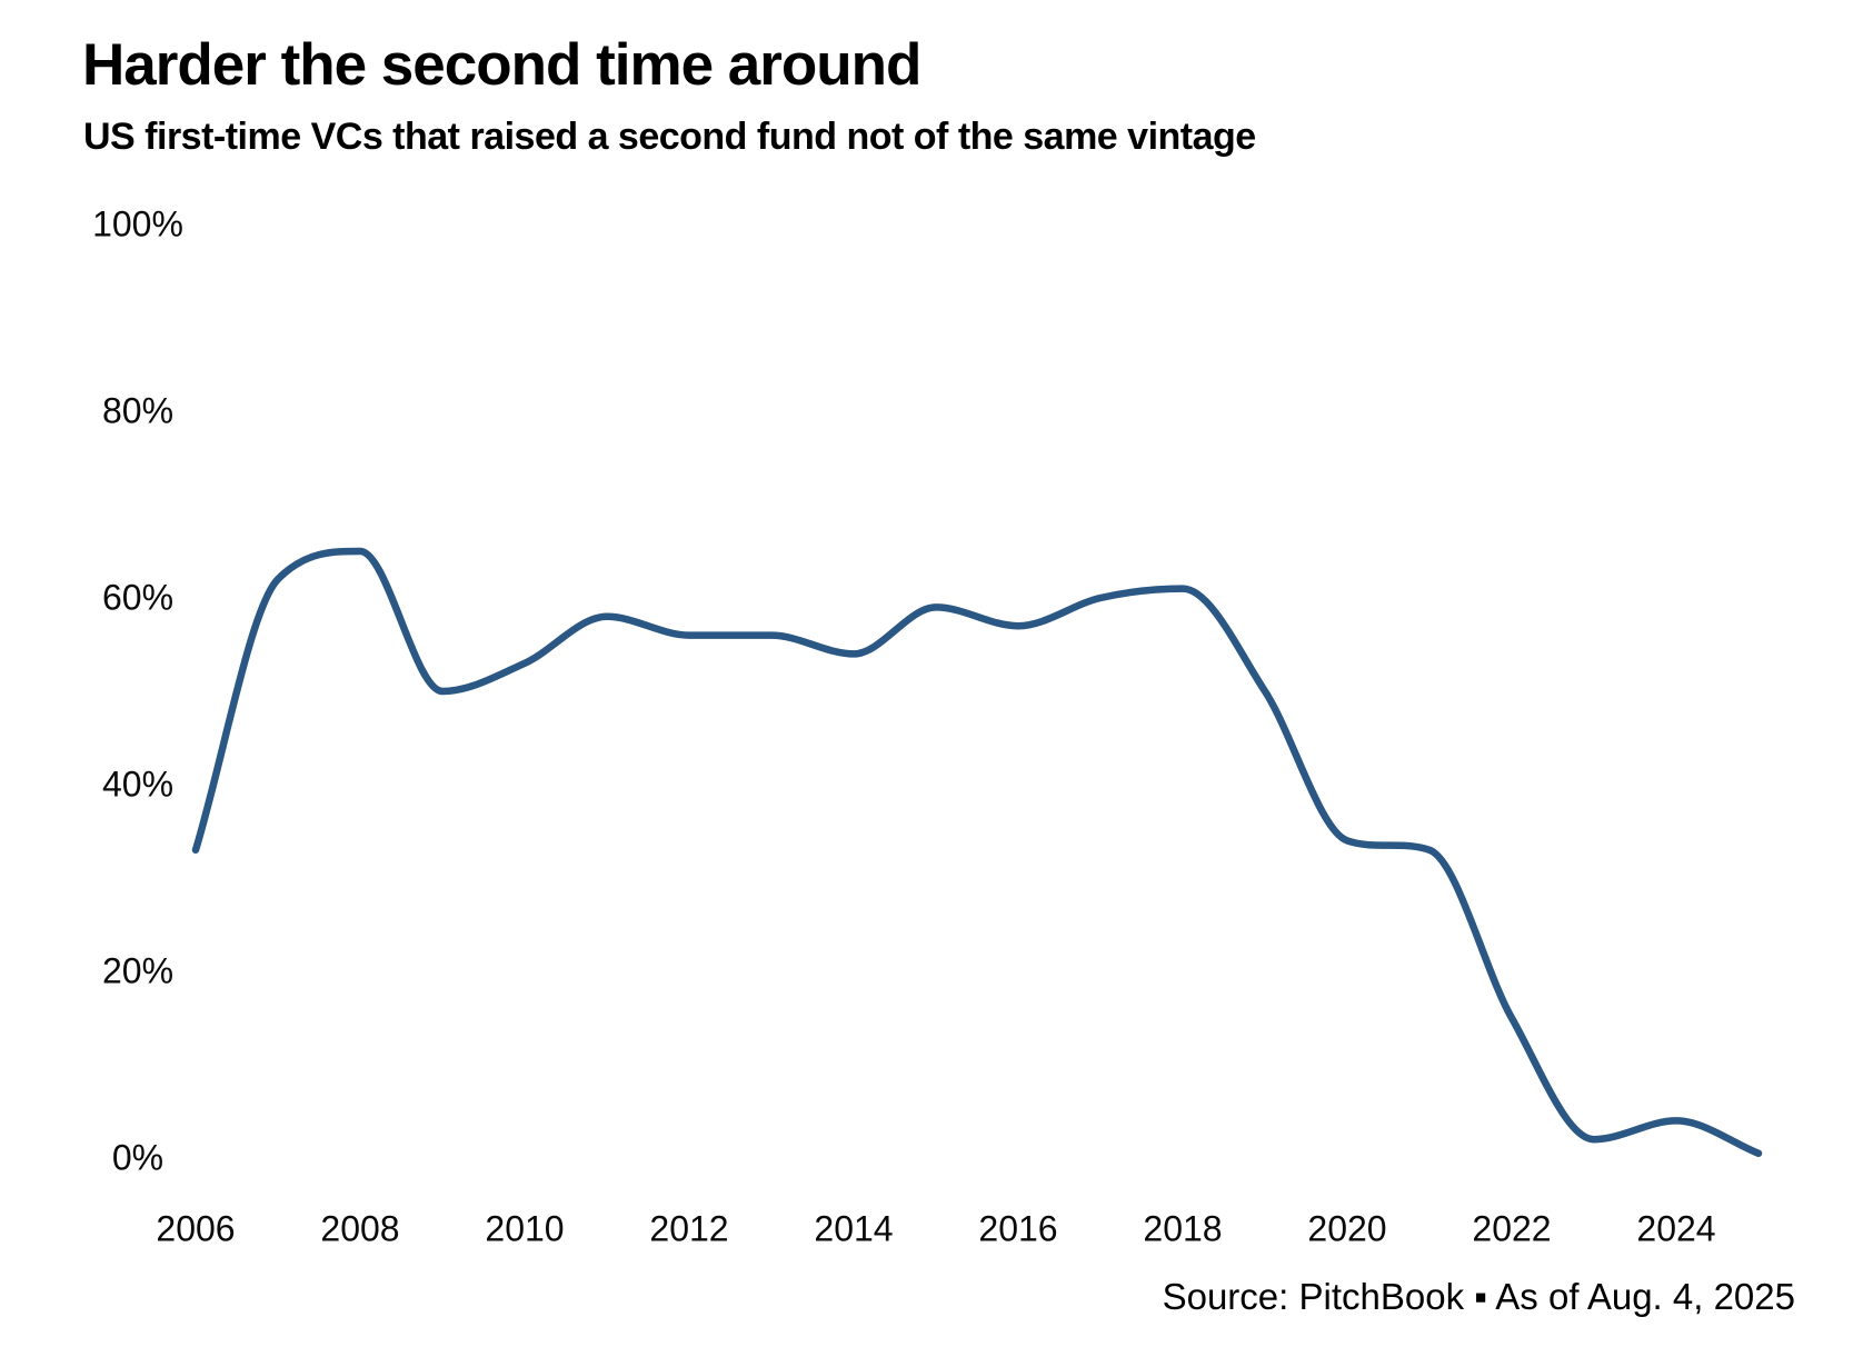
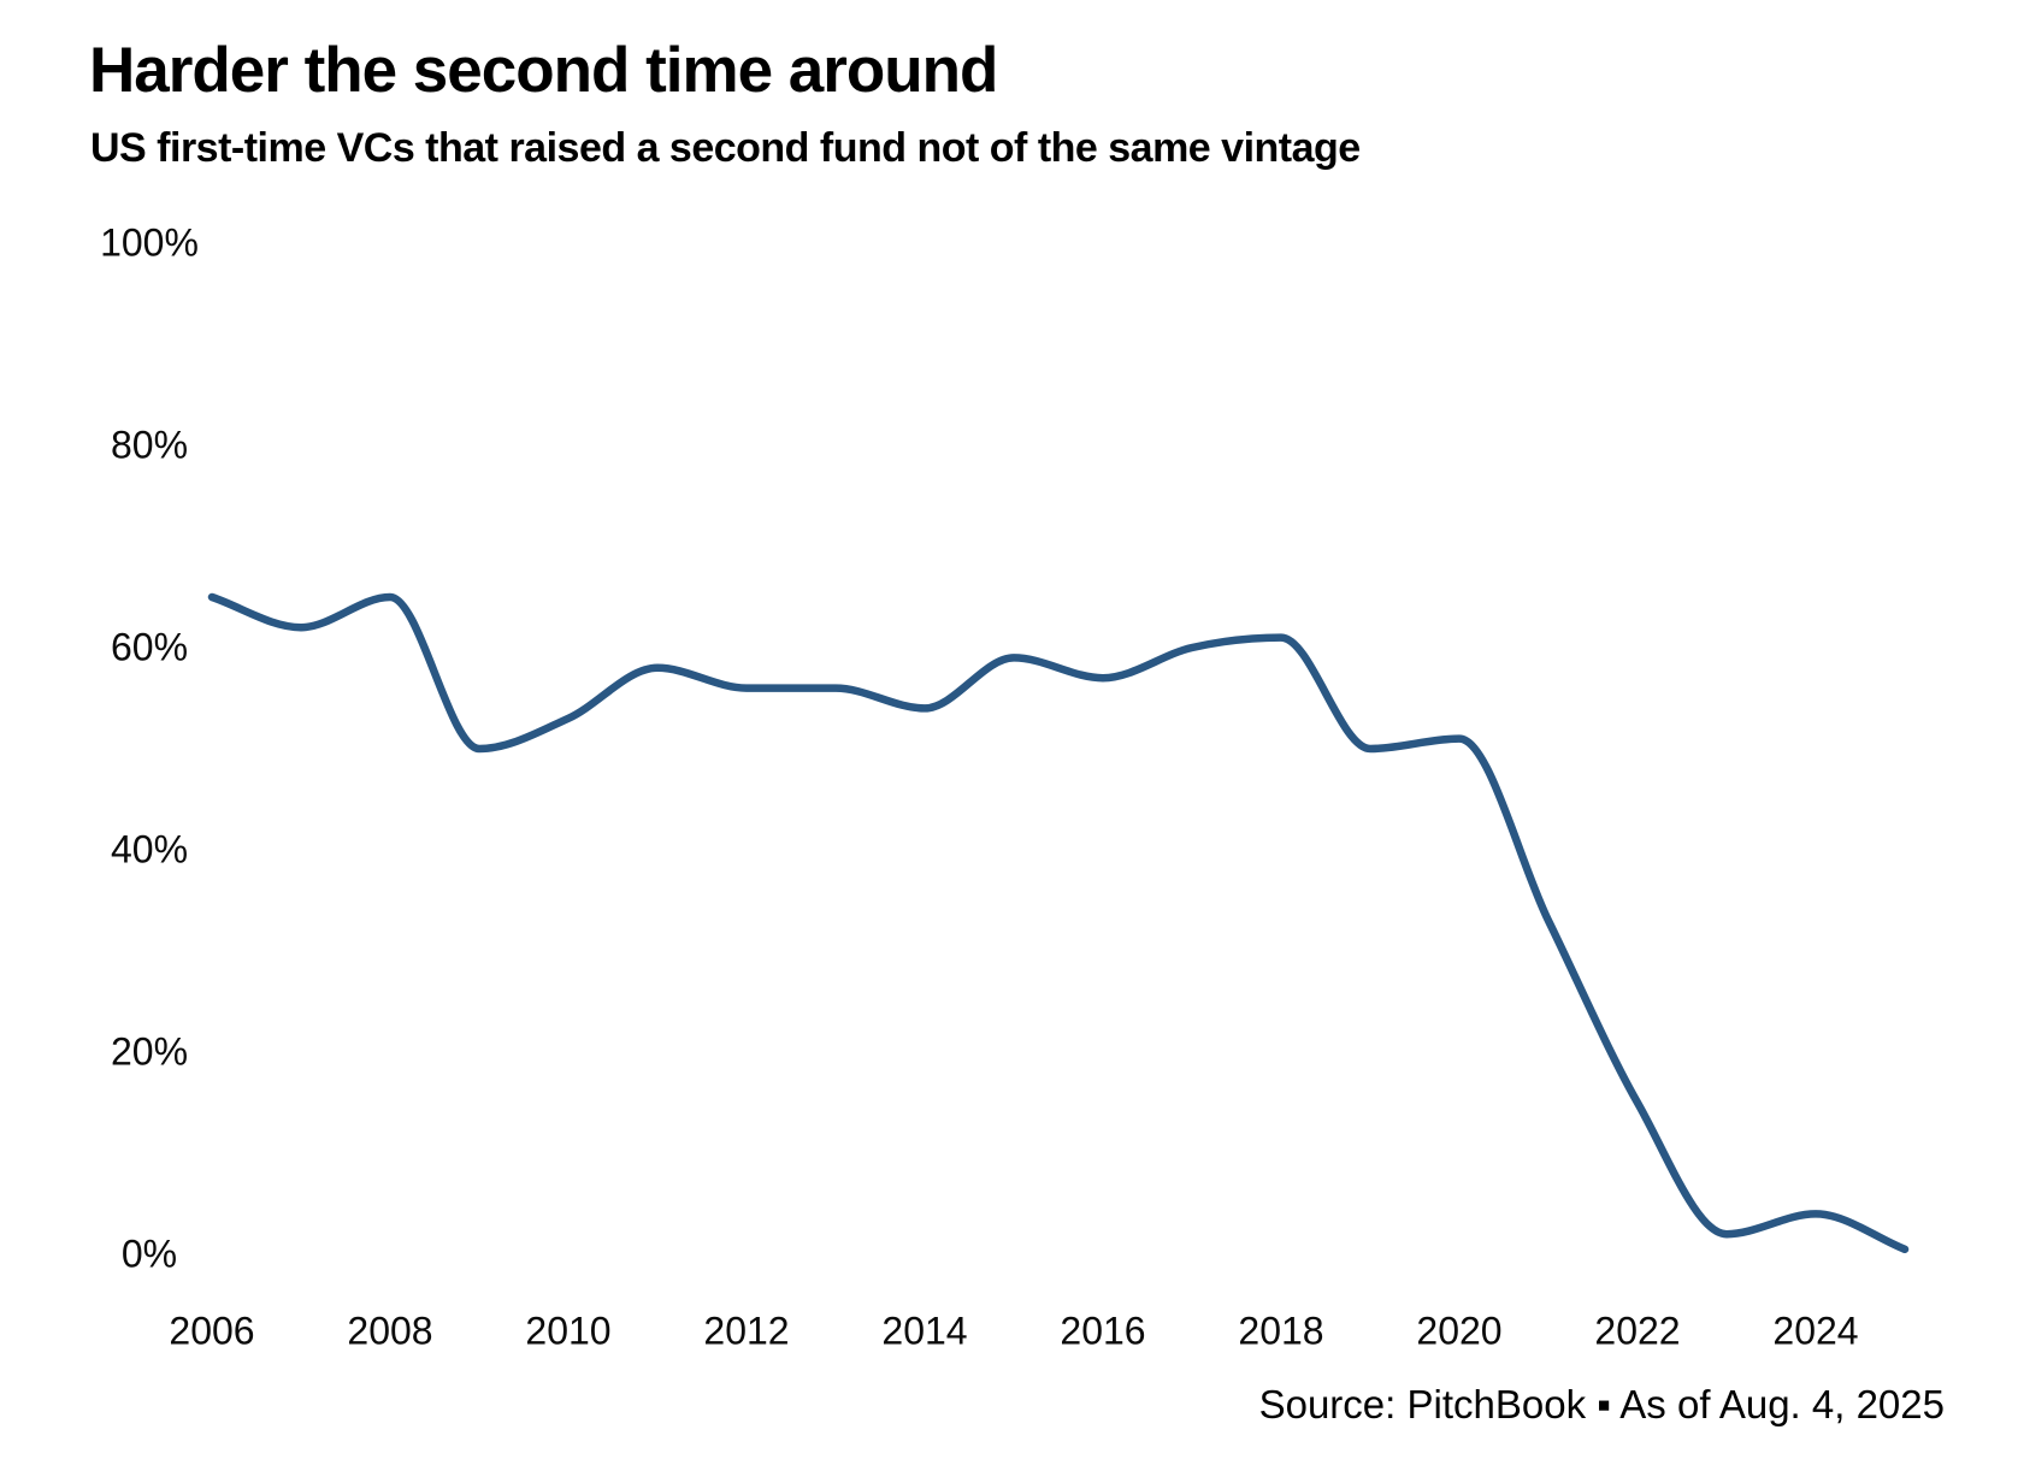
2006: 33% -> 65%
2020: 34% -> 51%
